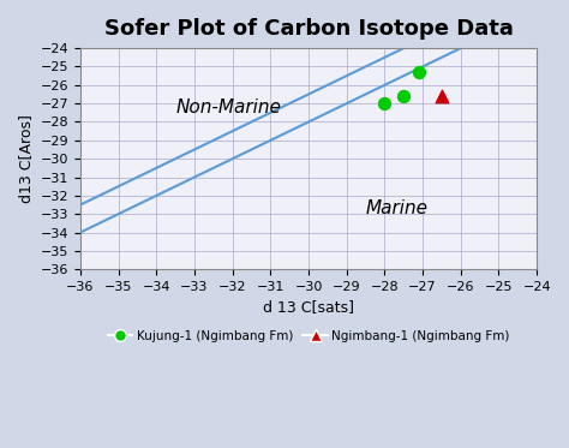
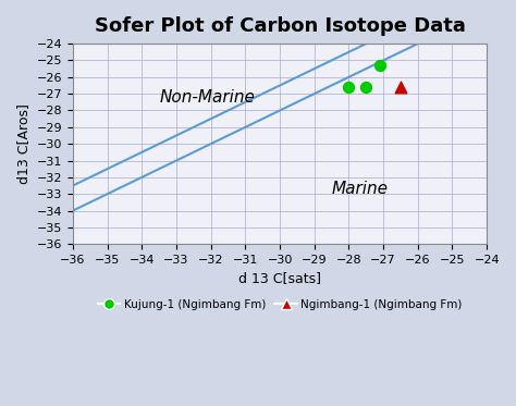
Kujung-1 (Ngimbang Fm)/−28: -27.0 -> -26.6
